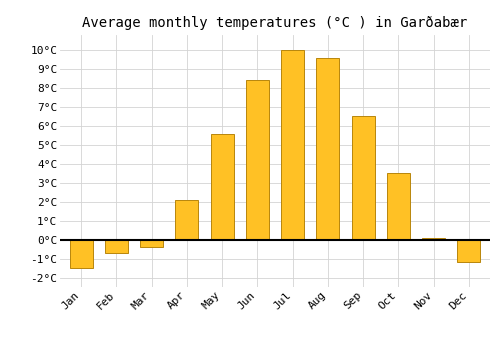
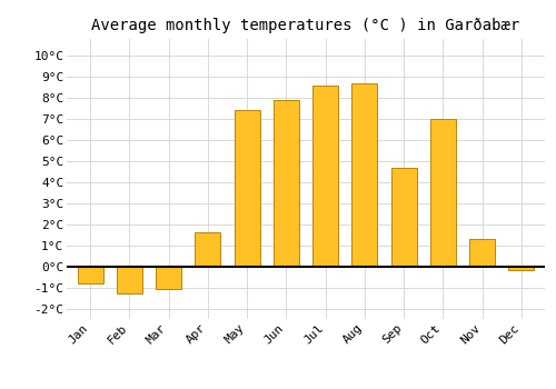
Jan: -1.5°C -> -0.8°C
Feb: -0.7°C -> -1.3°C
Mar: -0.4°C -> -1.1°C
Apr: 2.1°C -> 1.6°C
May: 5.6°C -> 7.4°C
Jun: 8.4°C -> 7.9°C
Jul: 10.0°C -> 8.6°C
Aug: 9.6°C -> 8.7°C
Sep: 6.5°C -> 4.7°C
Oct: 3.5°C -> 7.0°C
Nov: 0.1°C -> 1.3°C
Dec: -1.2°C -> -0.2°C
